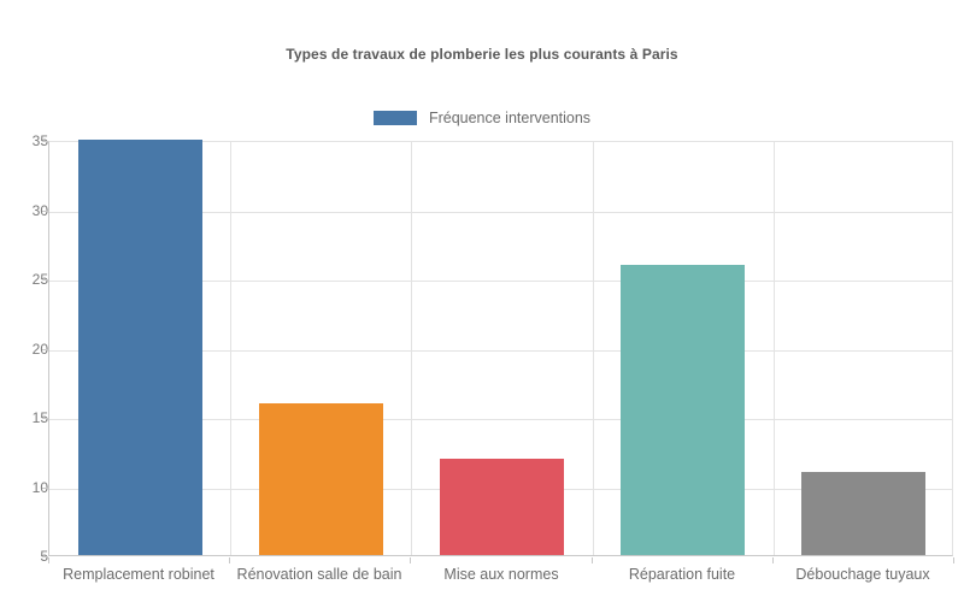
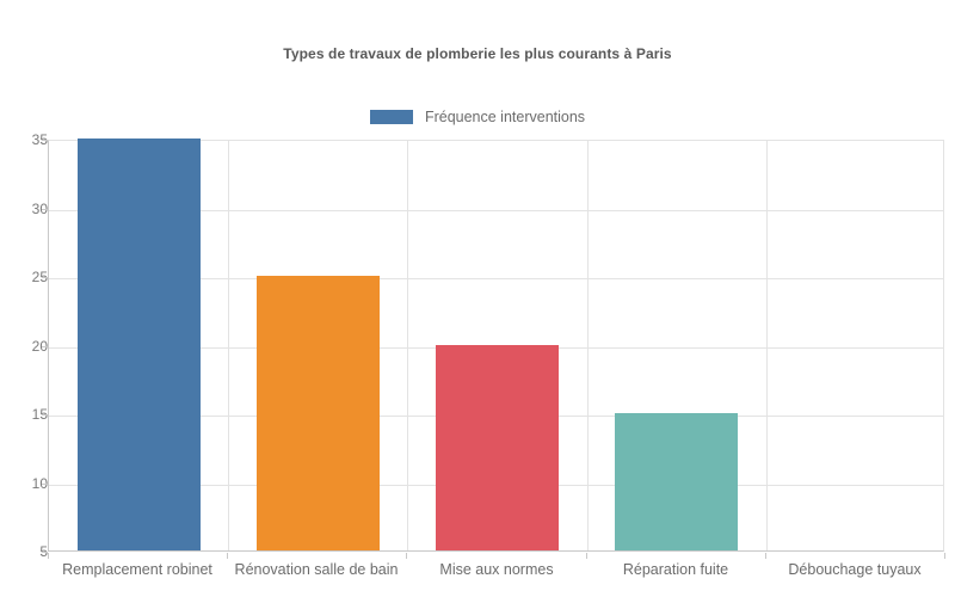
Rénovation salle de bain: 16 -> 25
Mise aux normes: 12 -> 20
Réparation fuite: 26 -> 15
Débouchage tuyaux: 11 -> 5
